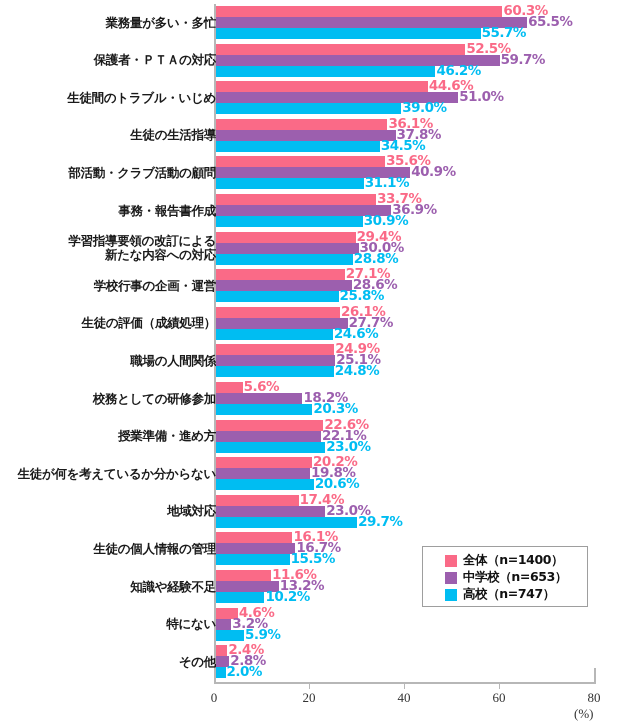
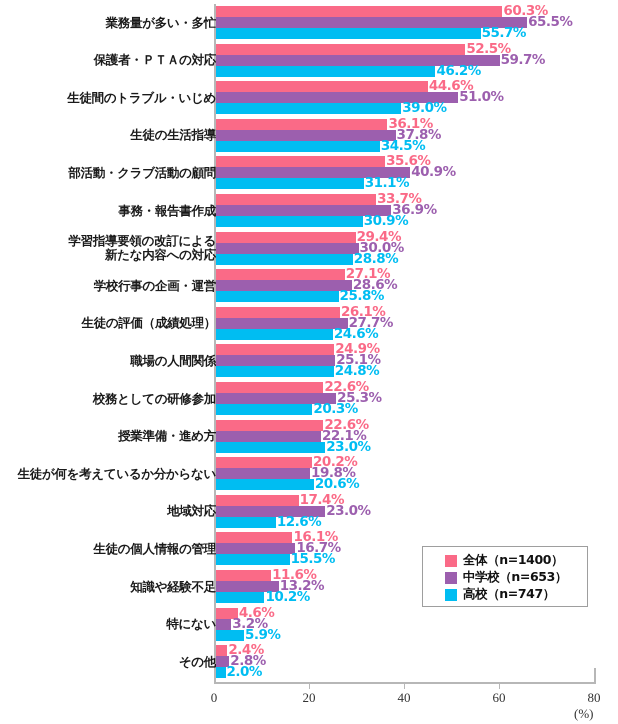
全体（n=1400）/校務としての研修参加: 5.6% -> 22.6%
中学校（n=653）/校務としての研修参加: 18.2% -> 25.3%
高校（n=747）/地域対応: 29.7% -> 12.6%
